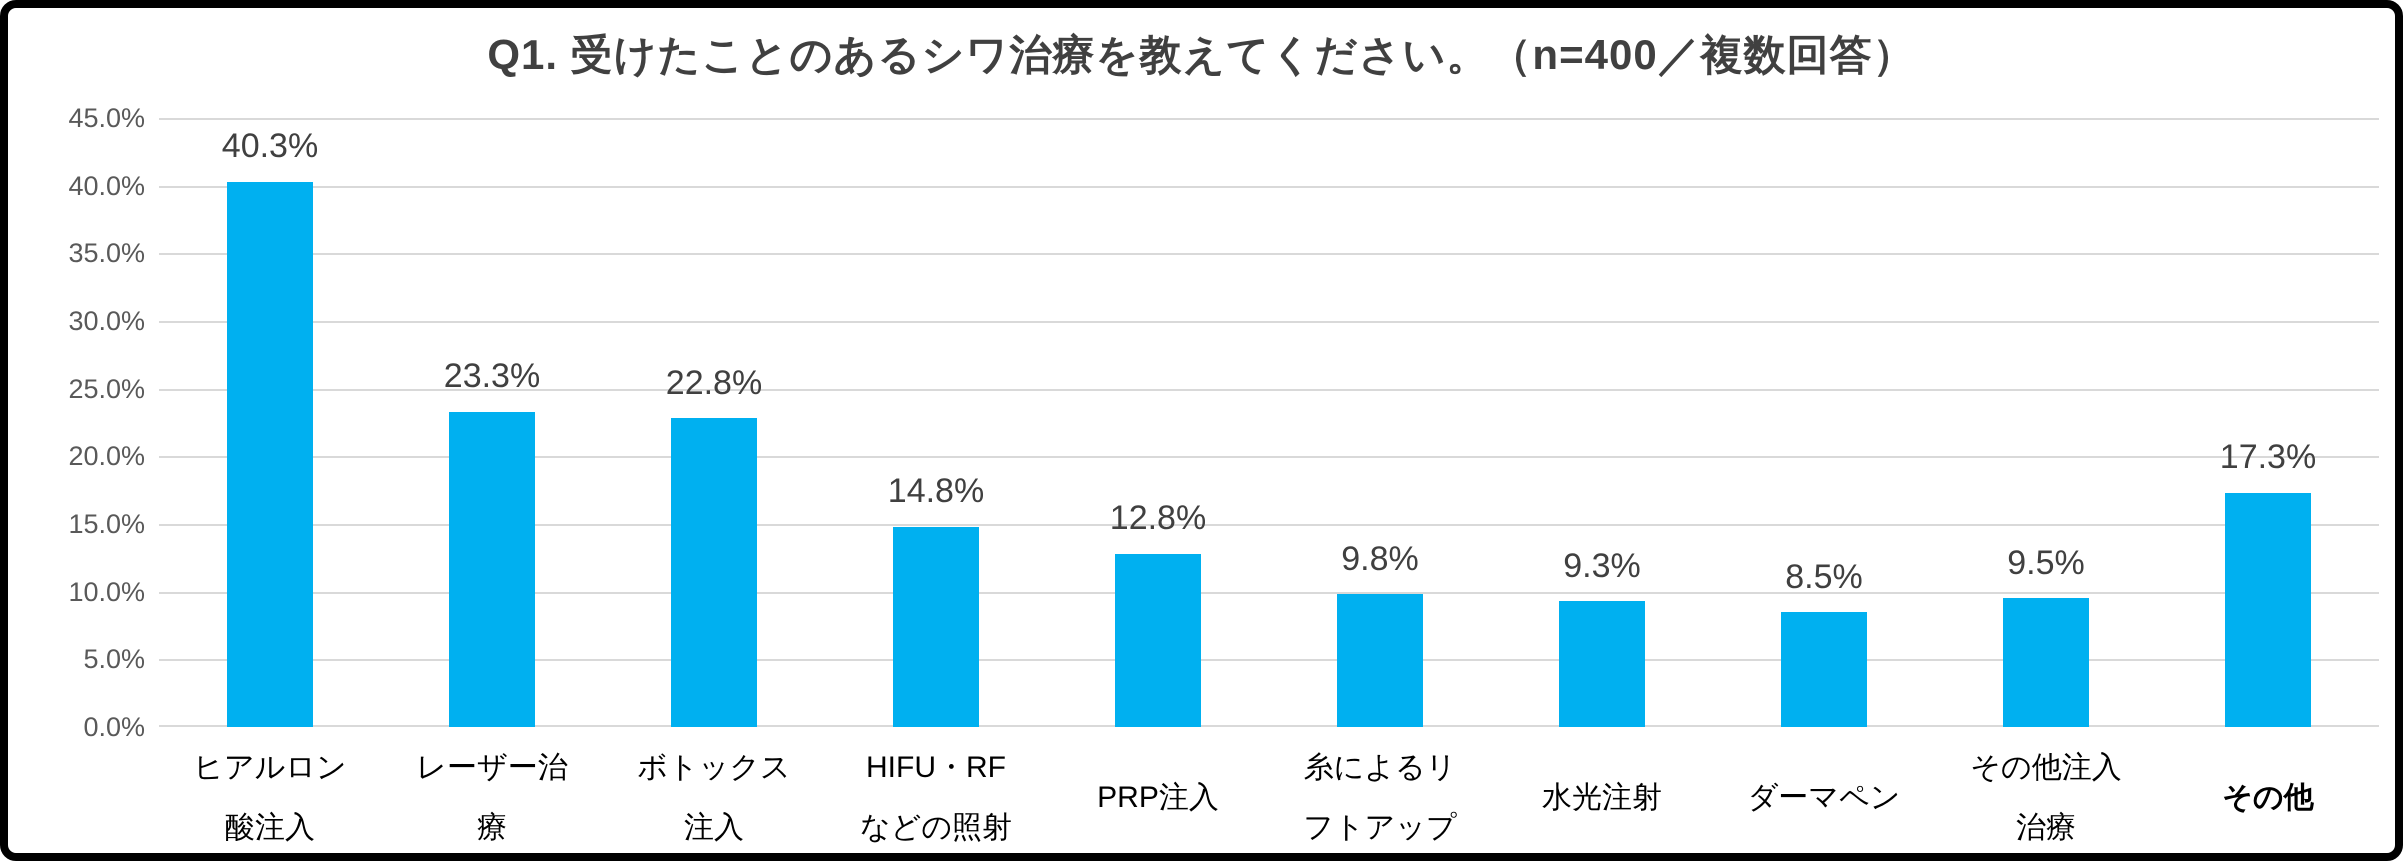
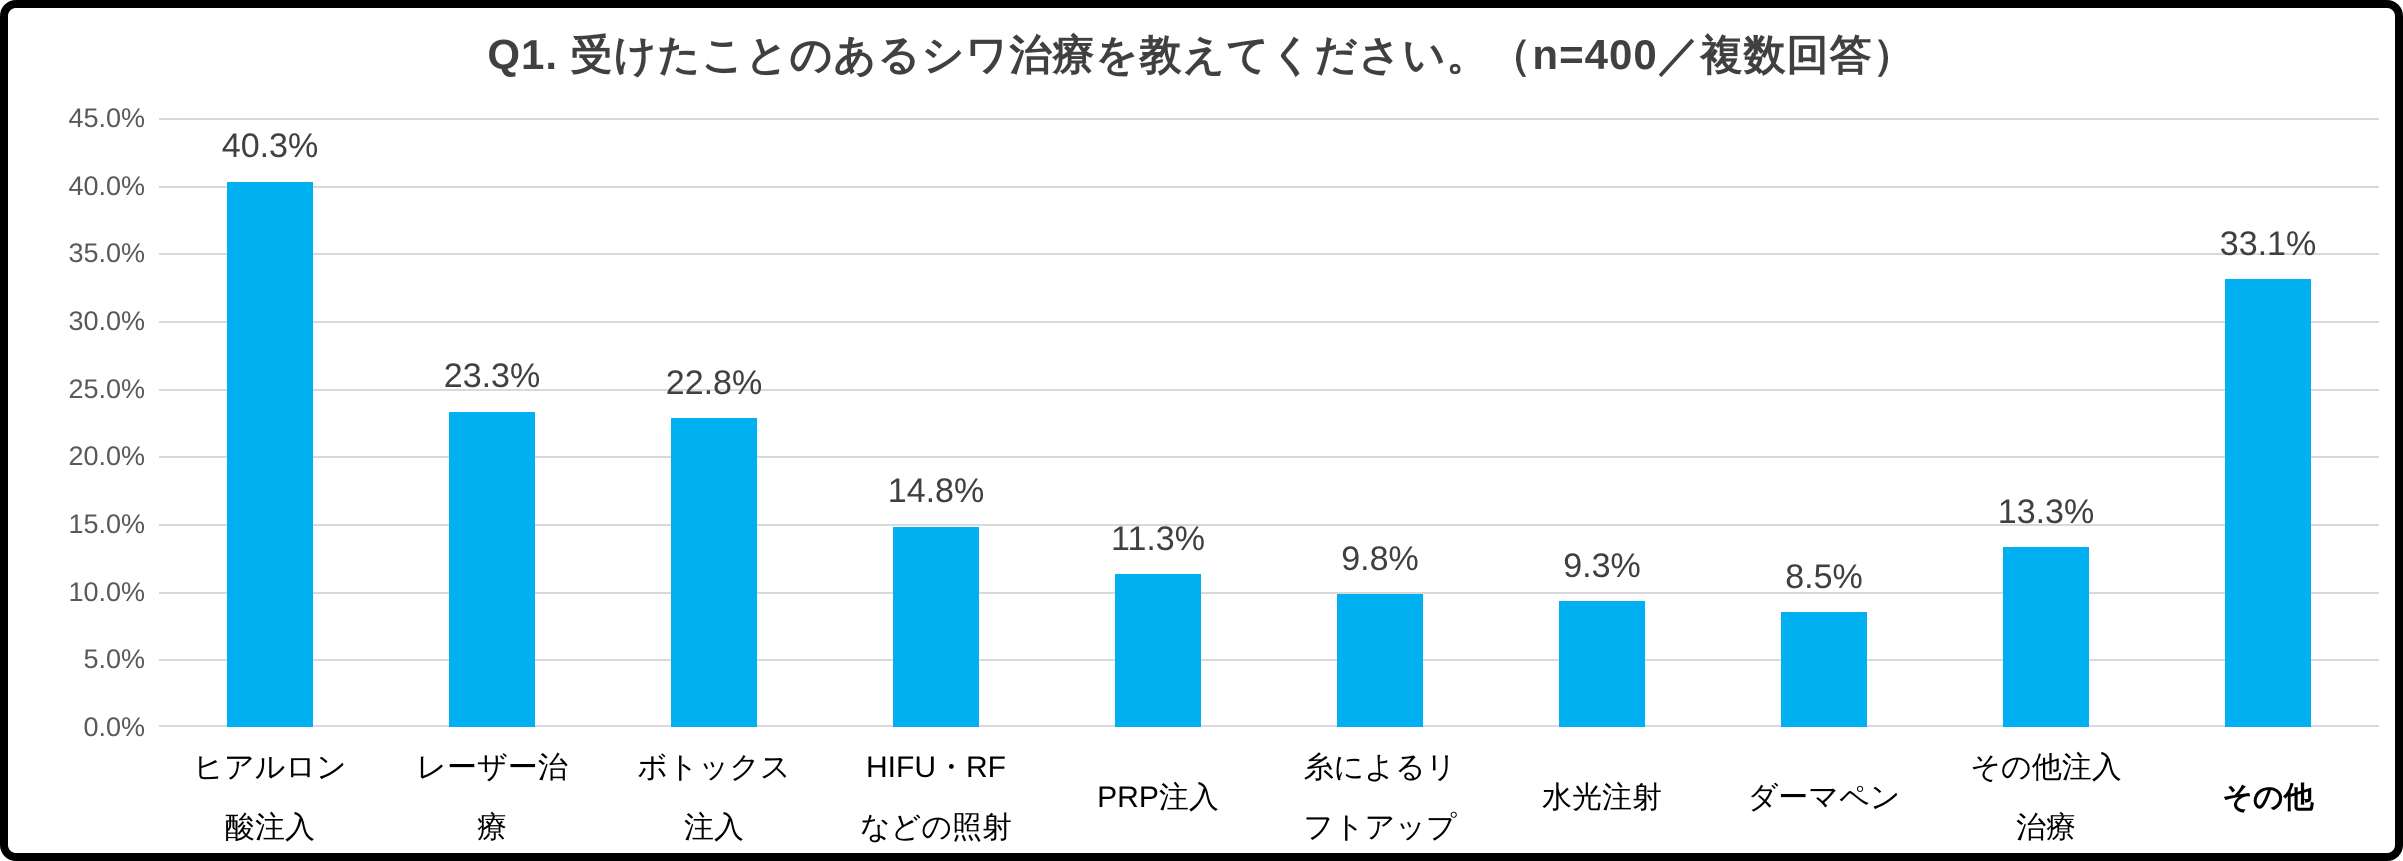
PRP注入: 12.8% -> 11.3%
その他注入治療: 9.5% -> 13.3%
その他: 17.3% -> 33.1%
